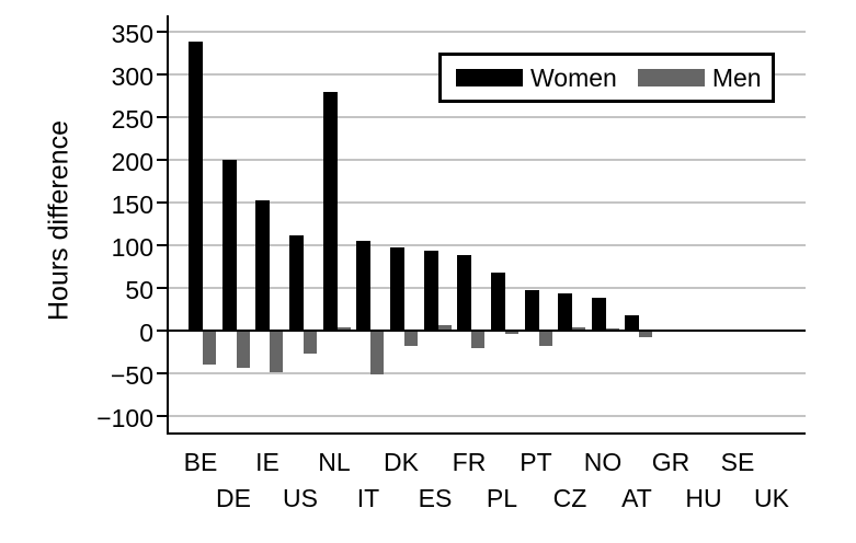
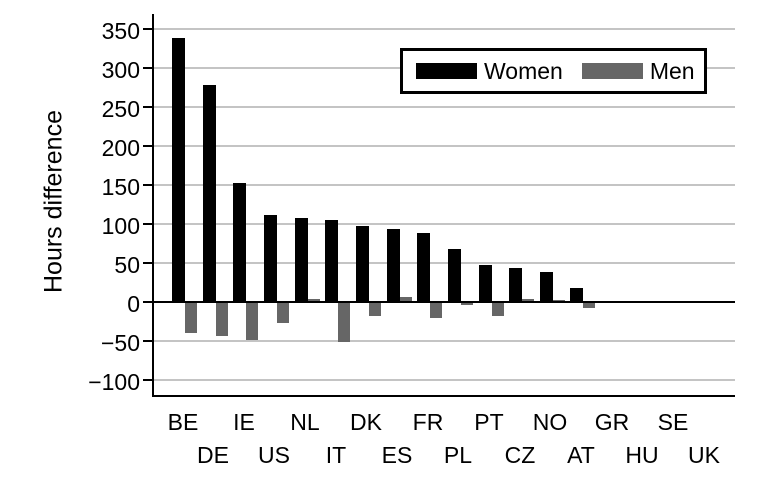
Women/DE: 200 -> 280
Women/NL: 280 -> 110
